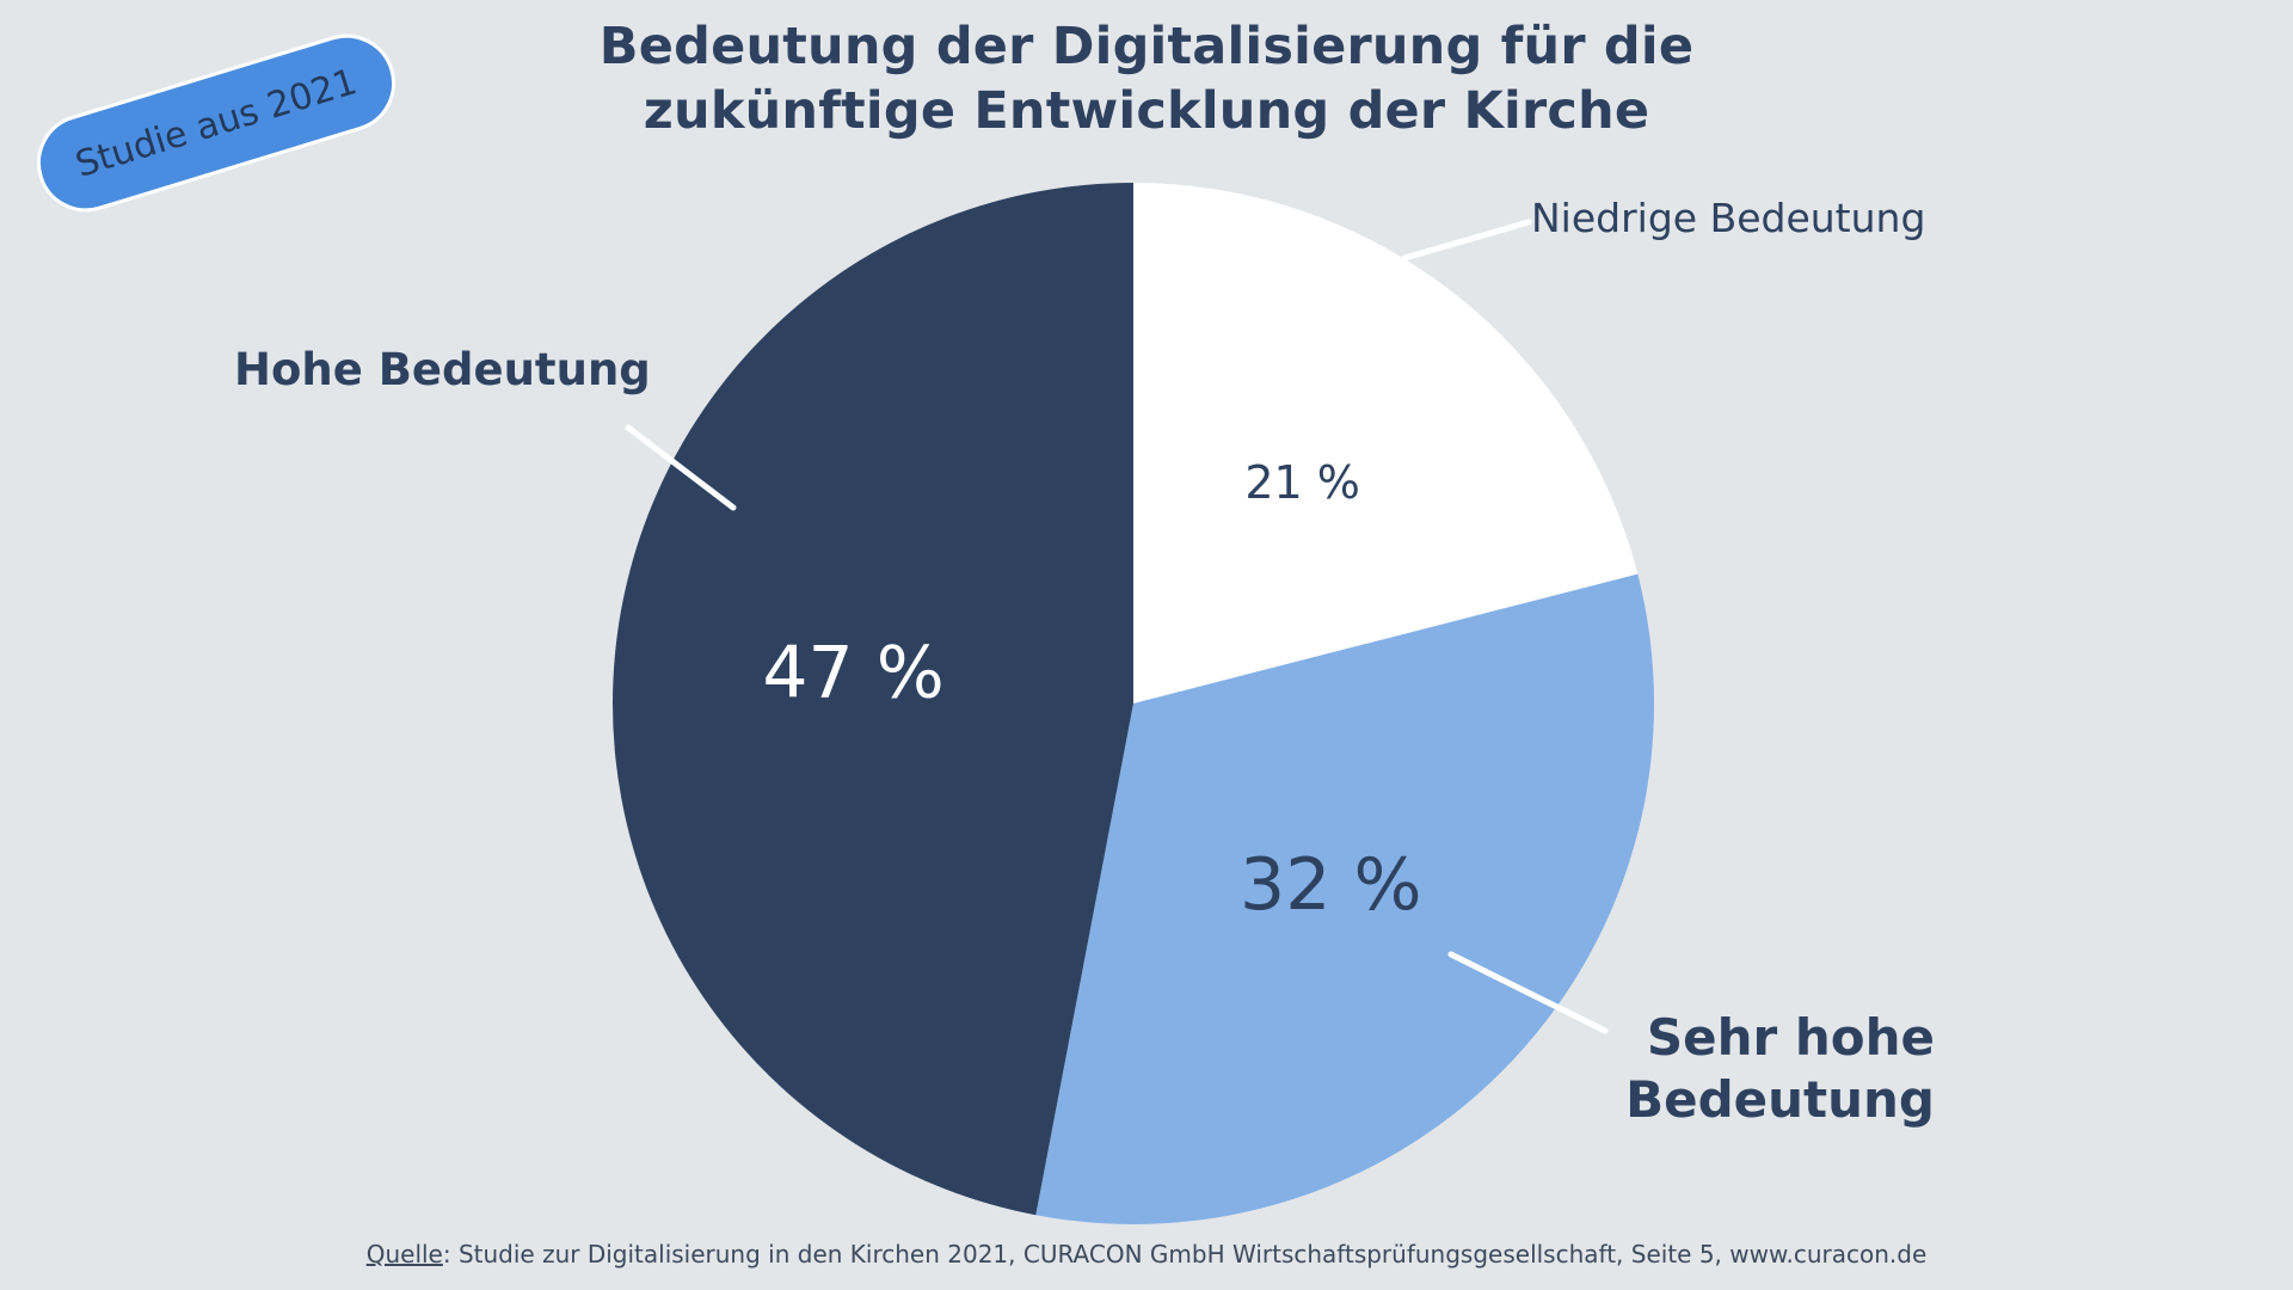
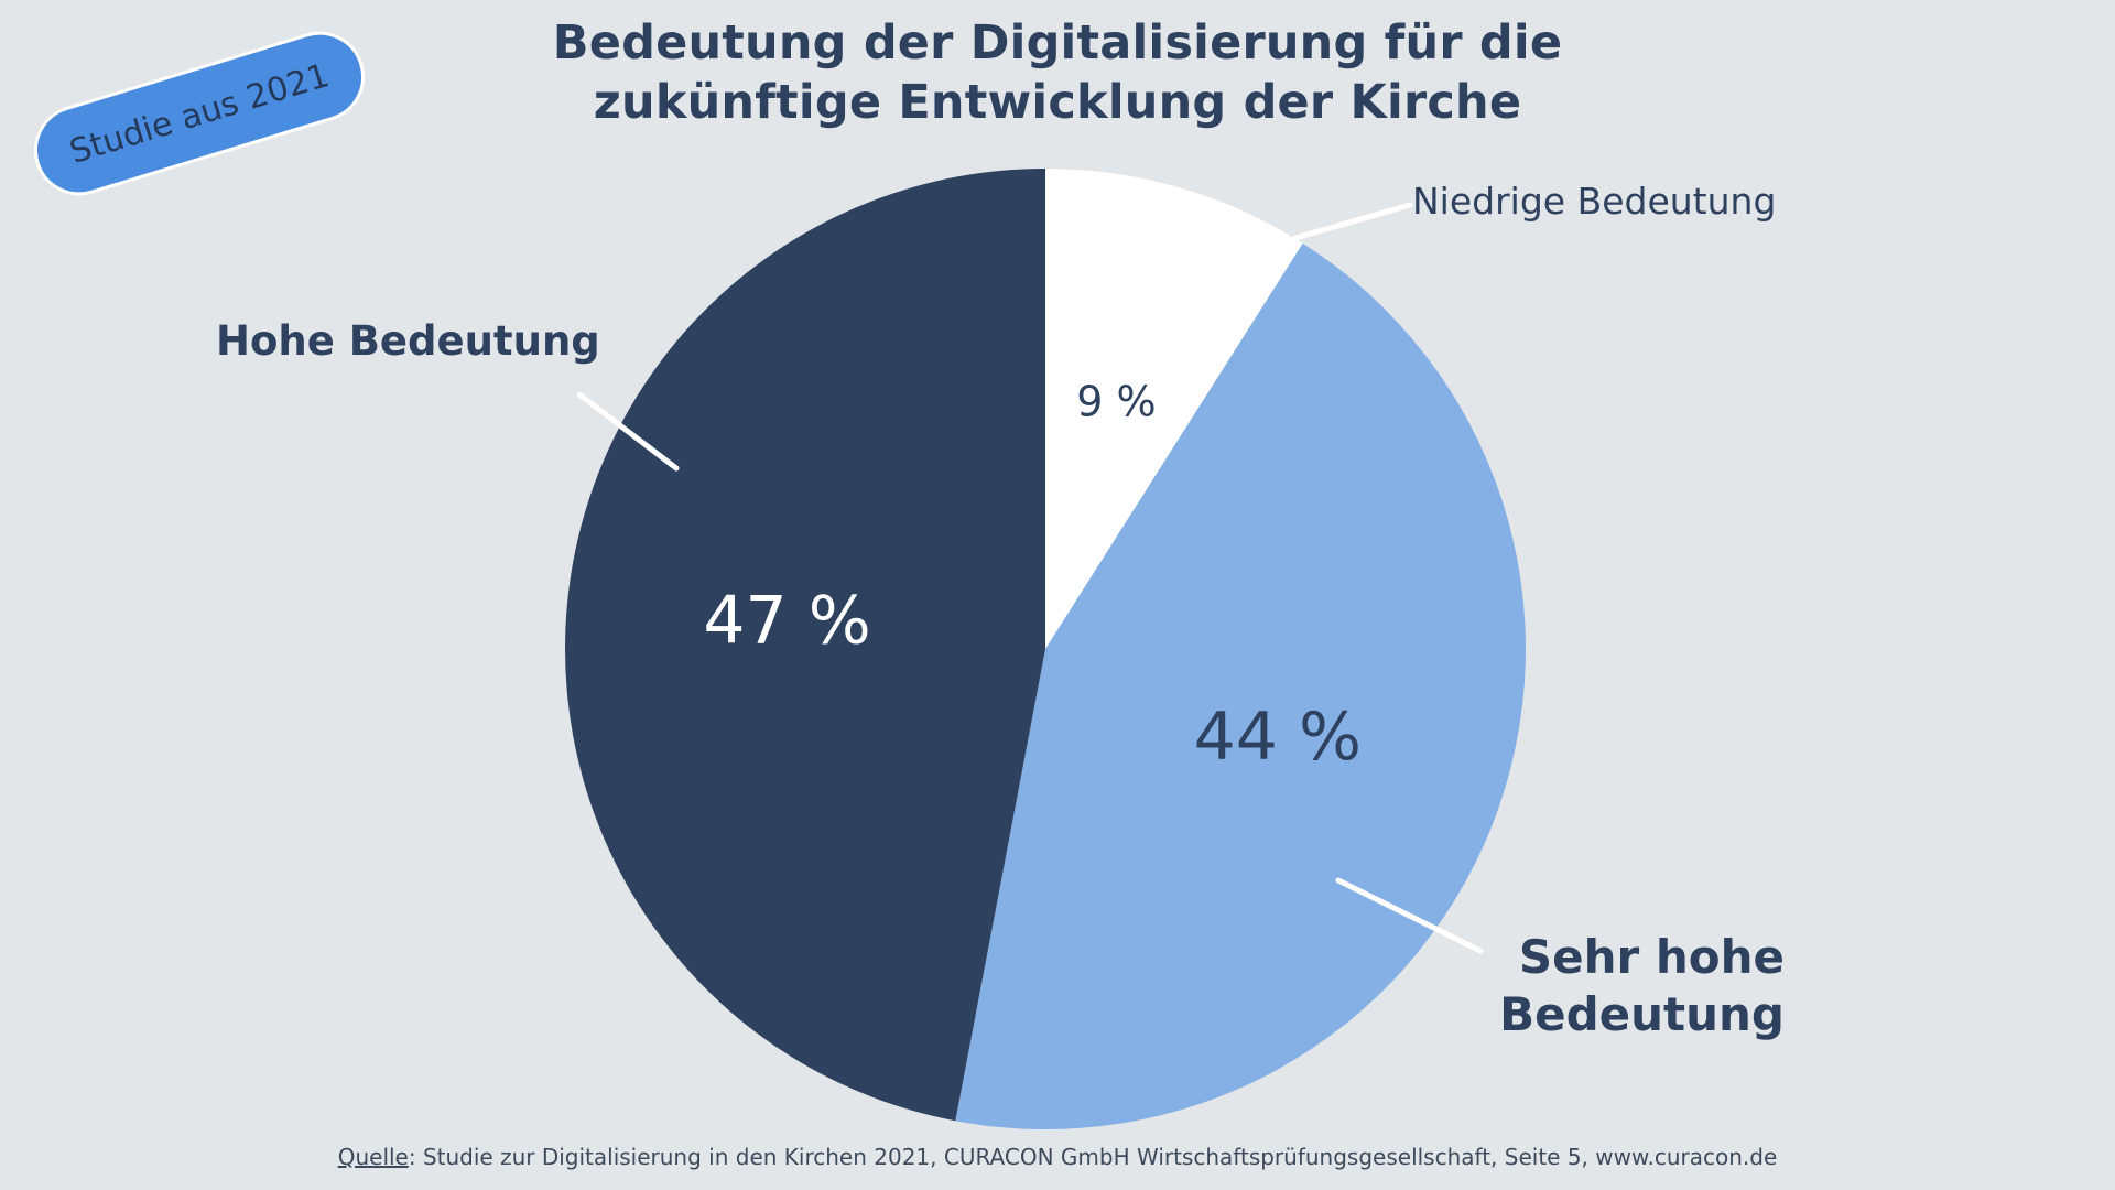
Niedrige Bedeutung: 21 -> 9
Sehr hohe Bedeutung: 32 -> 44
